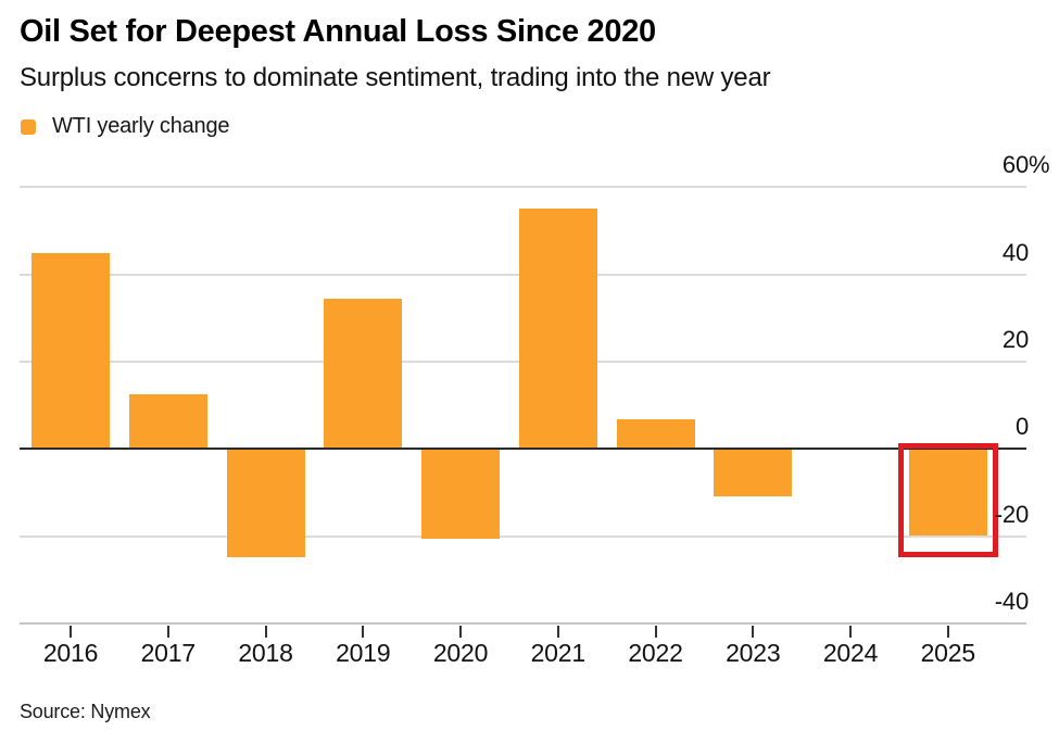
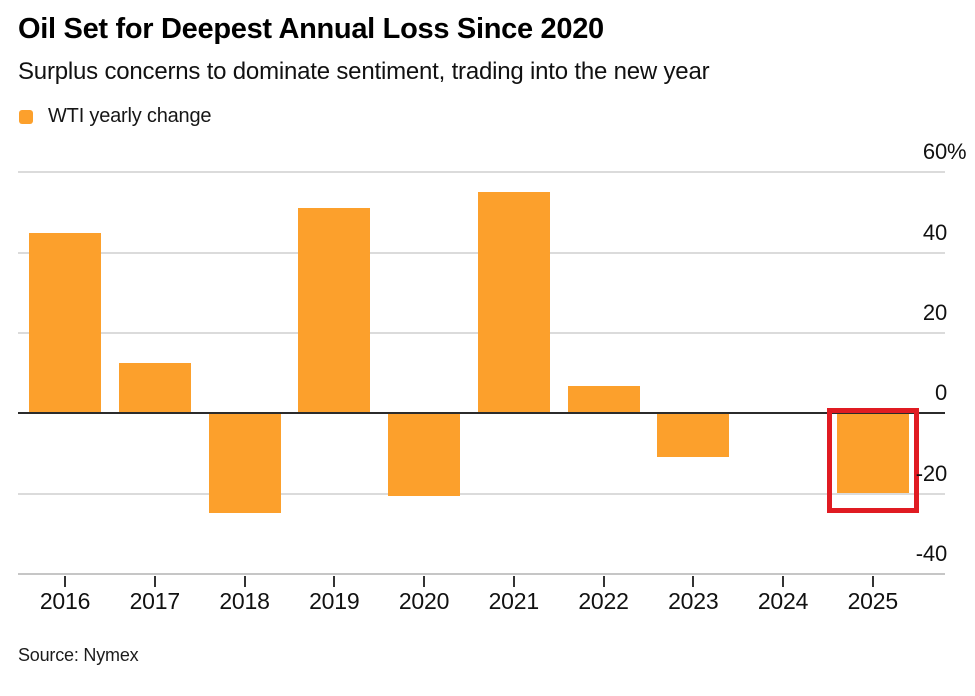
2019: 34 -> 51
